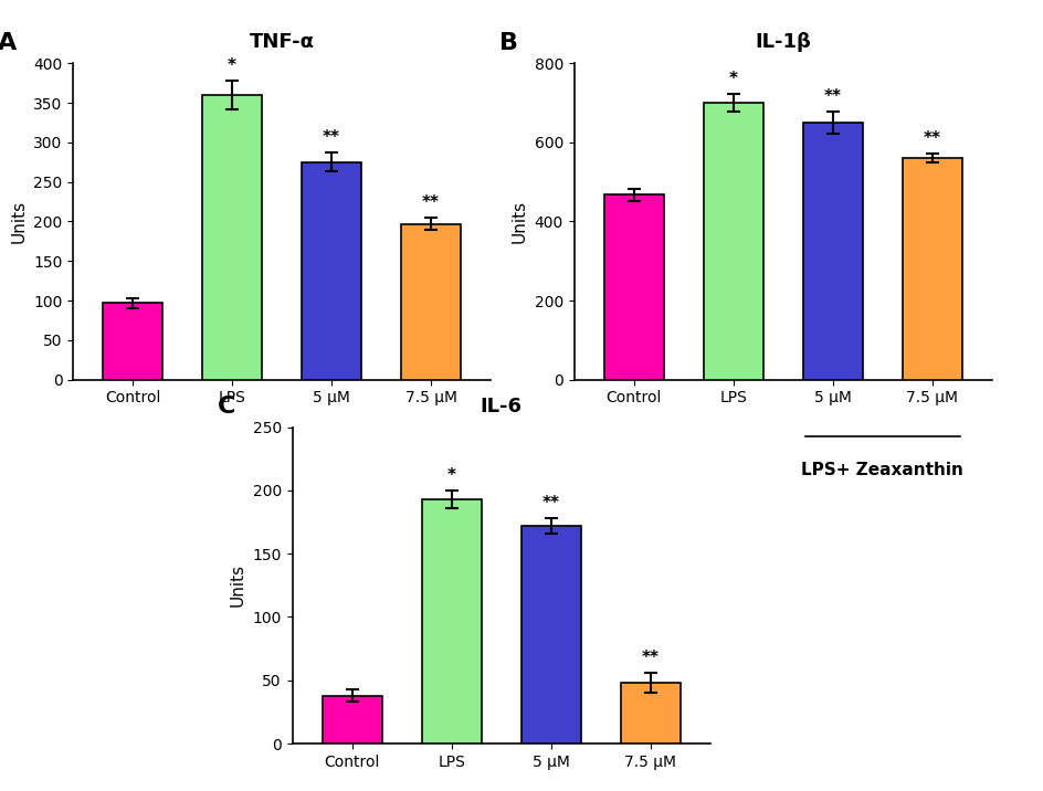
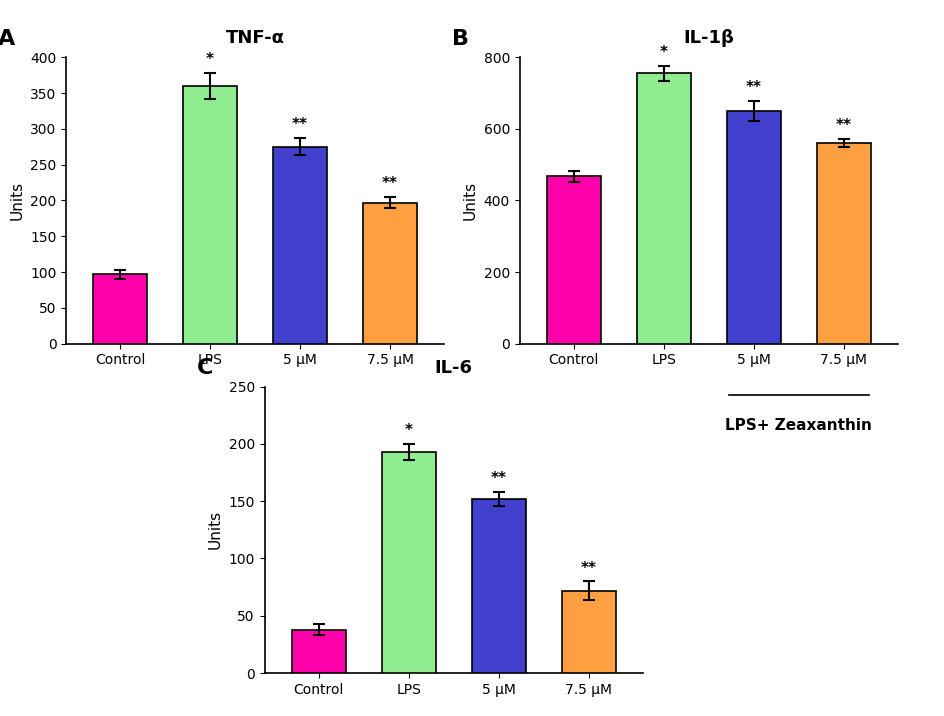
IL-1β/LPS: 700 -> 755
IL-6/5 μM: 172 -> 152
IL-6/7.5 μM: 48 -> 72
